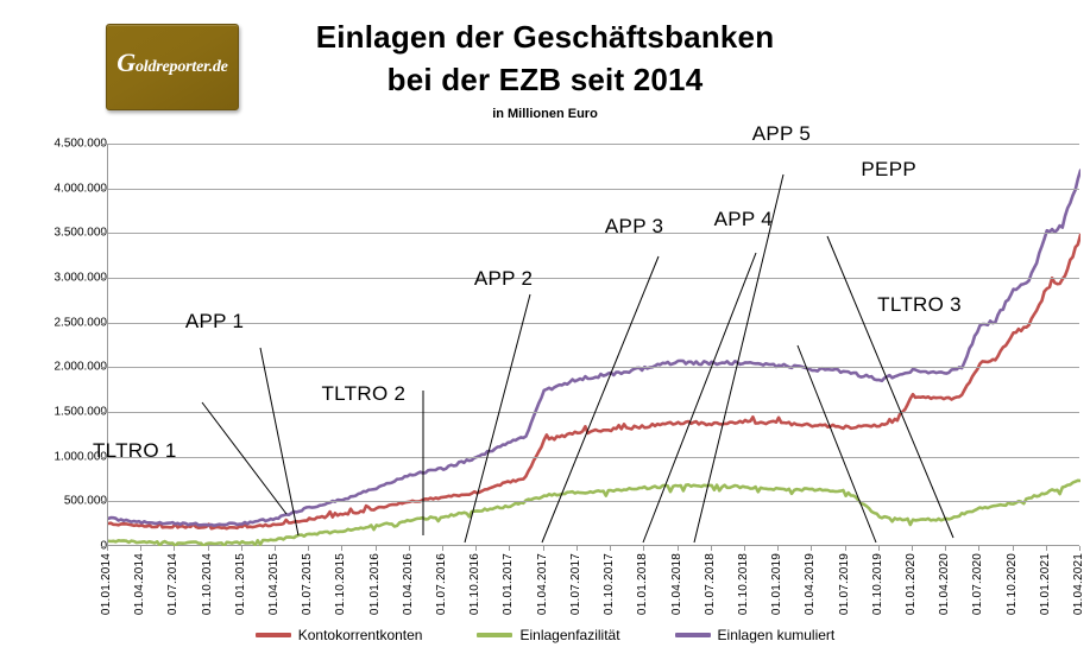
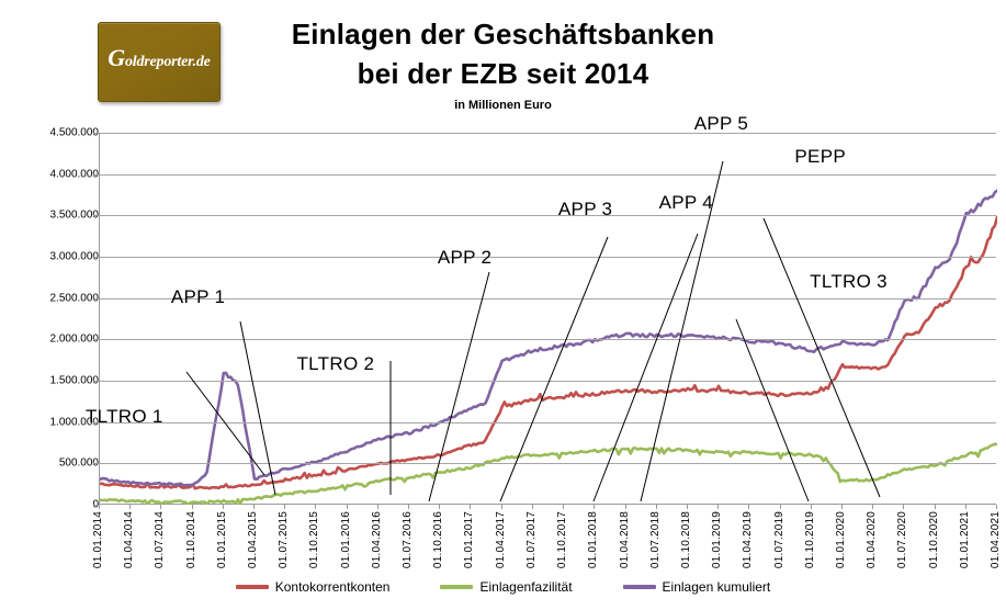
Einlagen kumuliert/01.01.2015: 200000 -> 1600000
Einlagenfazilität/01.10.2019: 300000 -> 600000
Einlagen kumuliert/01.04.2021: 4200000 -> 3800000
